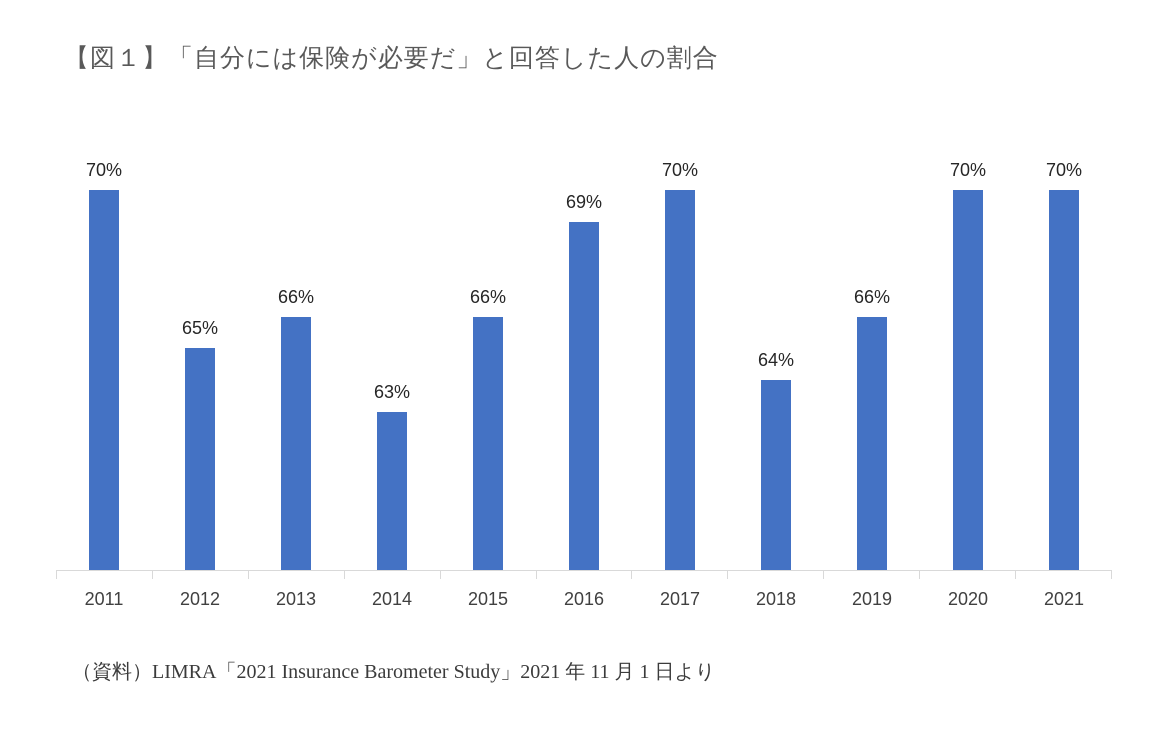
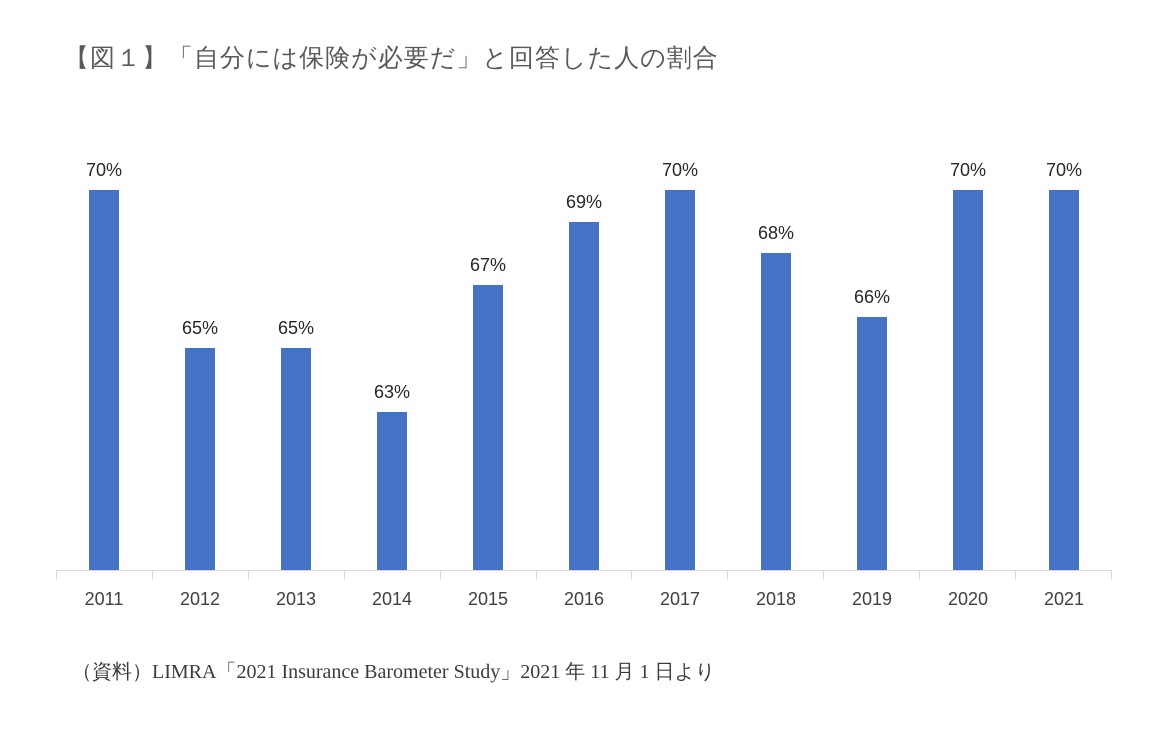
2013: 66% -> 65%
2015: 66% -> 67%
2018: 64% -> 68%
